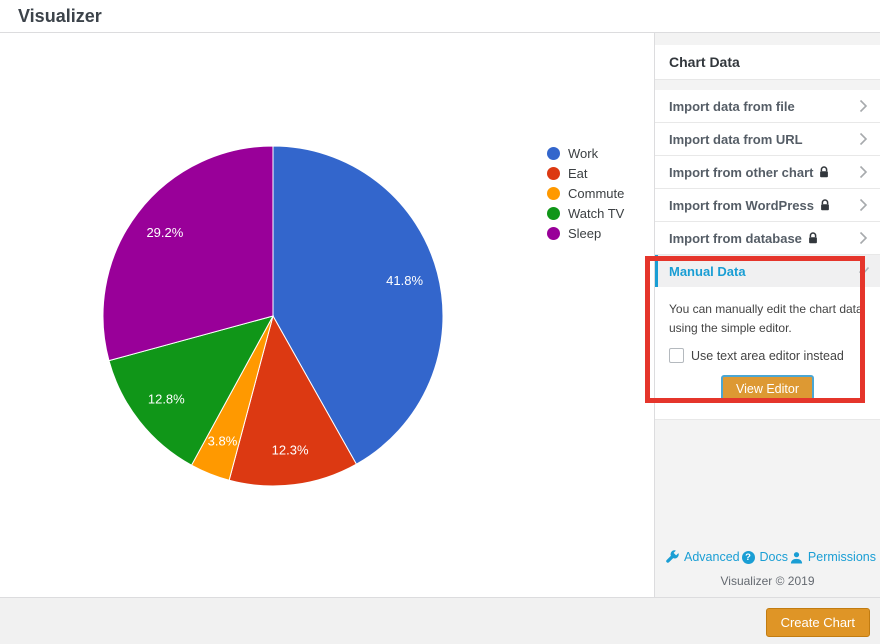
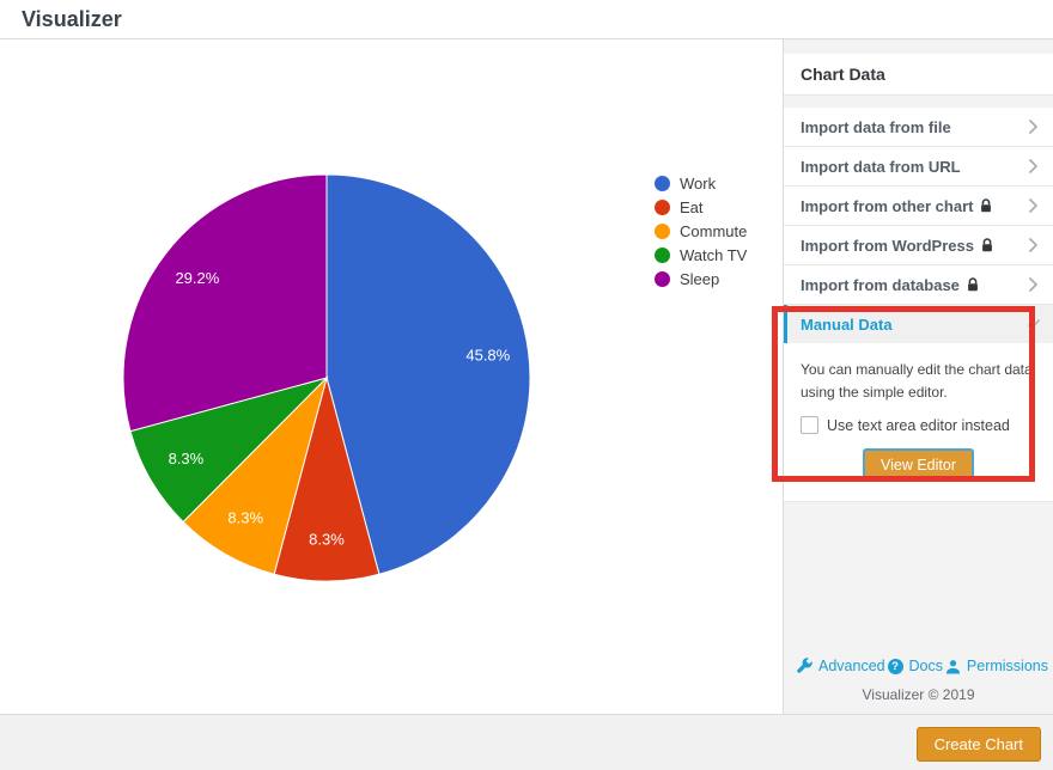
Work: 41.8% -> 45.8%
Eat: 12.3% -> 8.3%
Commute: 3.8% -> 8.3%
Watch TV: 12.8% -> 8.3%
